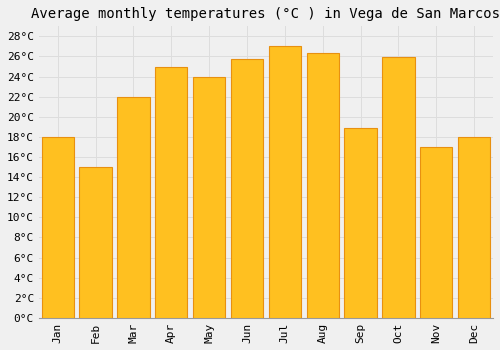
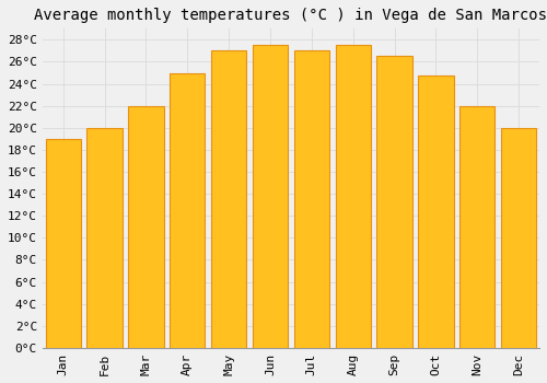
Jan: 18.0°C -> 19.0°C
Feb: 15.0°C -> 20.0°C
May: 24.0°C -> 27.0°C
Jun: 25.7°C -> 27.5°C
Aug: 26.3°C -> 27.5°C
Sep: 18.9°C -> 26.5°C
Oct: 25.9°C -> 24.8°C
Nov: 17.0°C -> 22.0°C
Dec: 18.0°C -> 20.0°C
